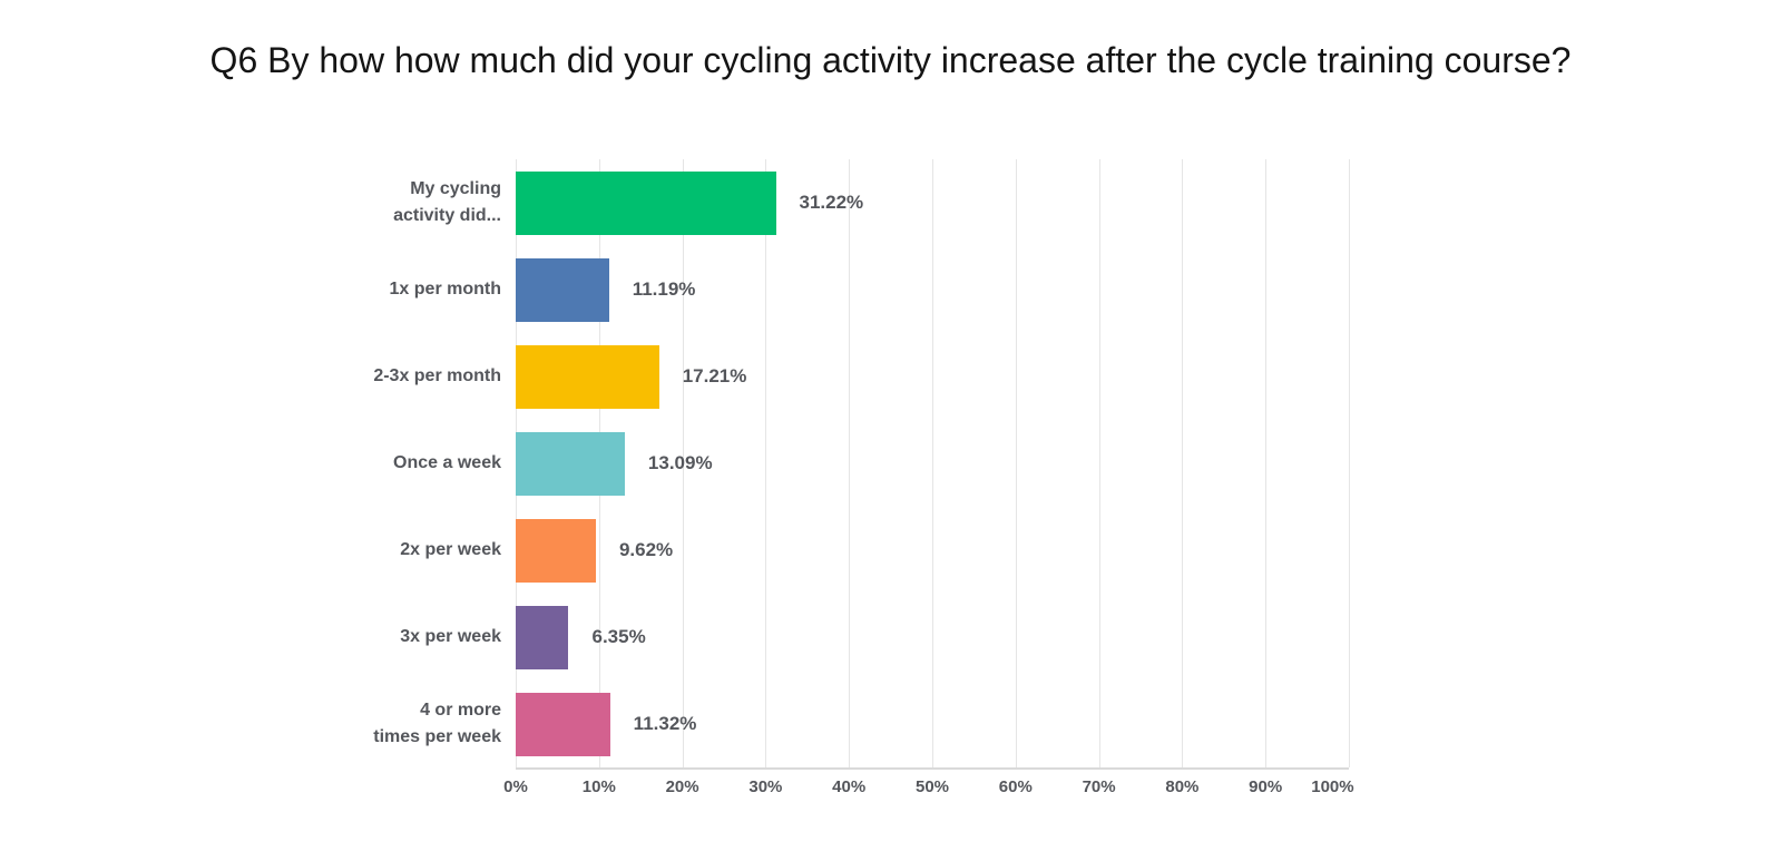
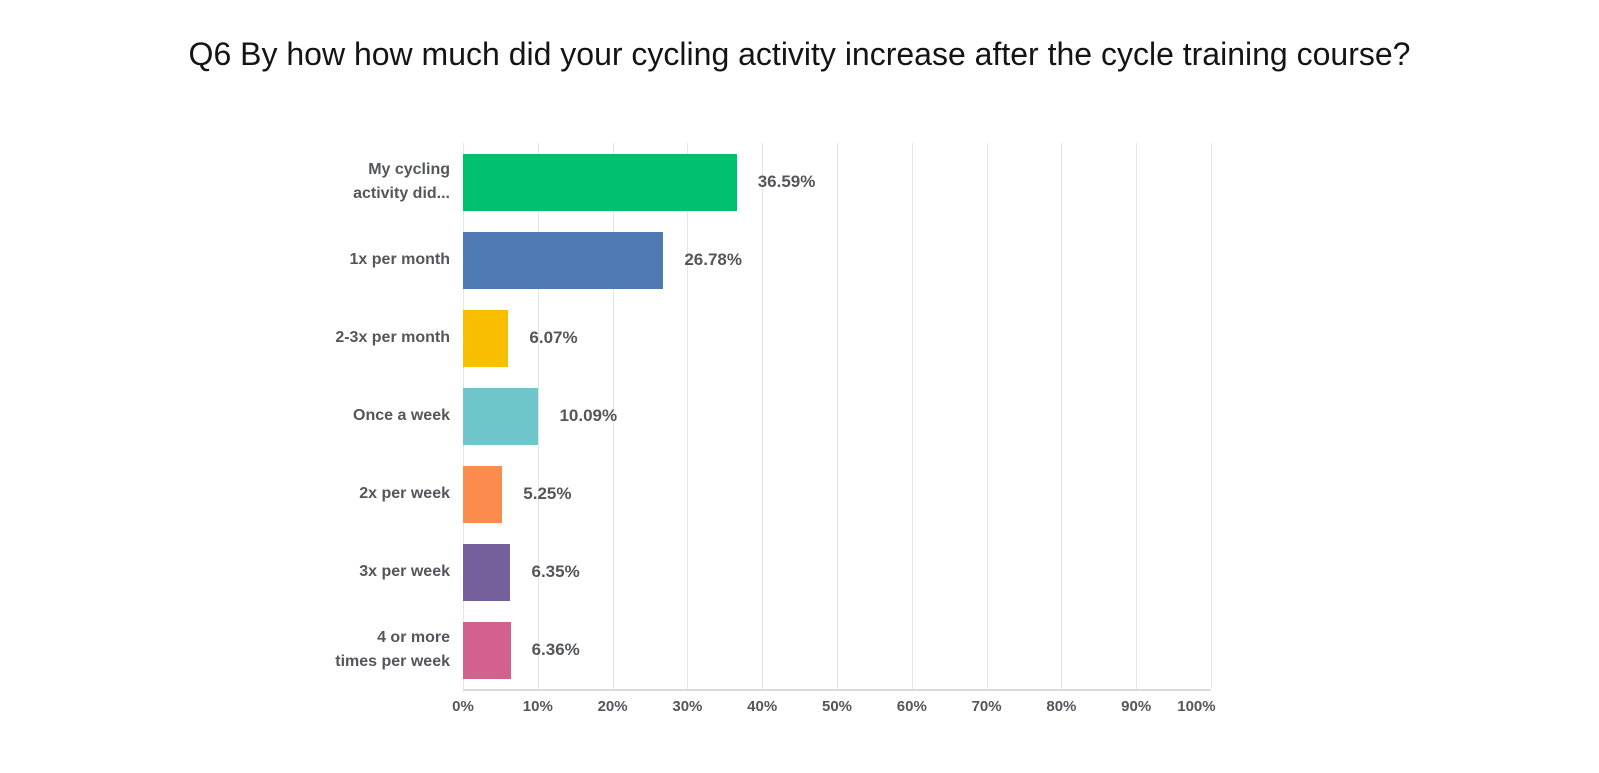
My cycling activity did...: 31.22% -> 36.59%
1x per month: 11.19% -> 26.78%
2-3x per month: 17.21% -> 6.07%
Once a week: 13.09% -> 10.09%
2x per week: 9.62% -> 5.25%
4 or more times per week: 11.32% -> 6.36%
